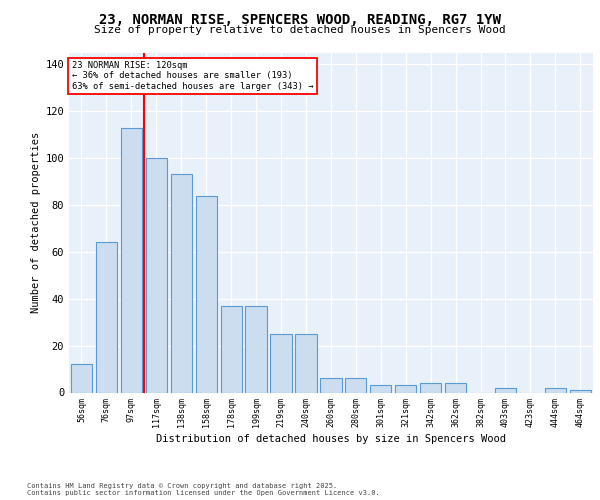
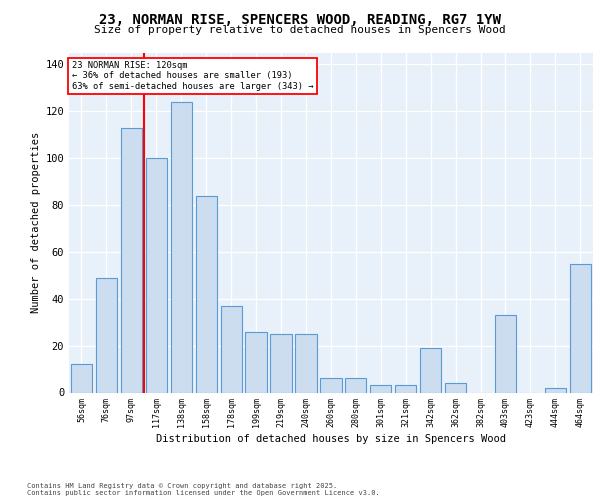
76sqm: 64 -> 49
138sqm: 93 -> 124
199sqm: 37 -> 26
342sqm: 4 -> 19
403sqm: 2 -> 33
464sqm: 1 -> 55
